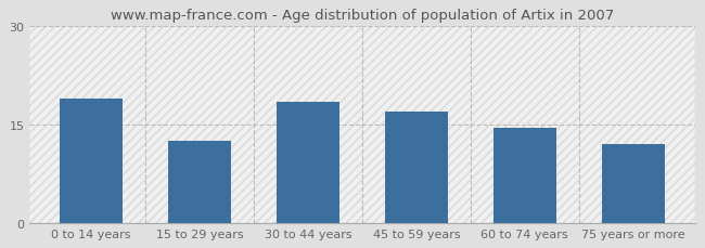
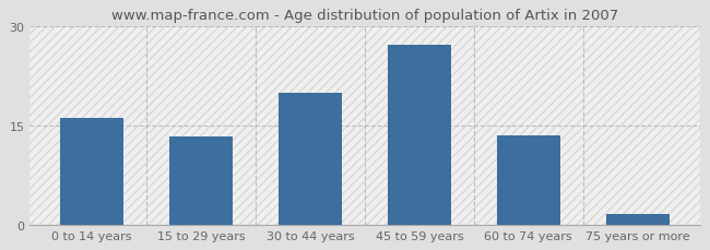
0 to 14 years: 19.0 -> 16.2
15 to 29 years: 12.5 -> 13.4
30 to 44 years: 18.5 -> 20.0
45 to 59 years: 17.0 -> 27.2
60 to 74 years: 14.5 -> 13.6
75 years or more: 12.0 -> 1.6
